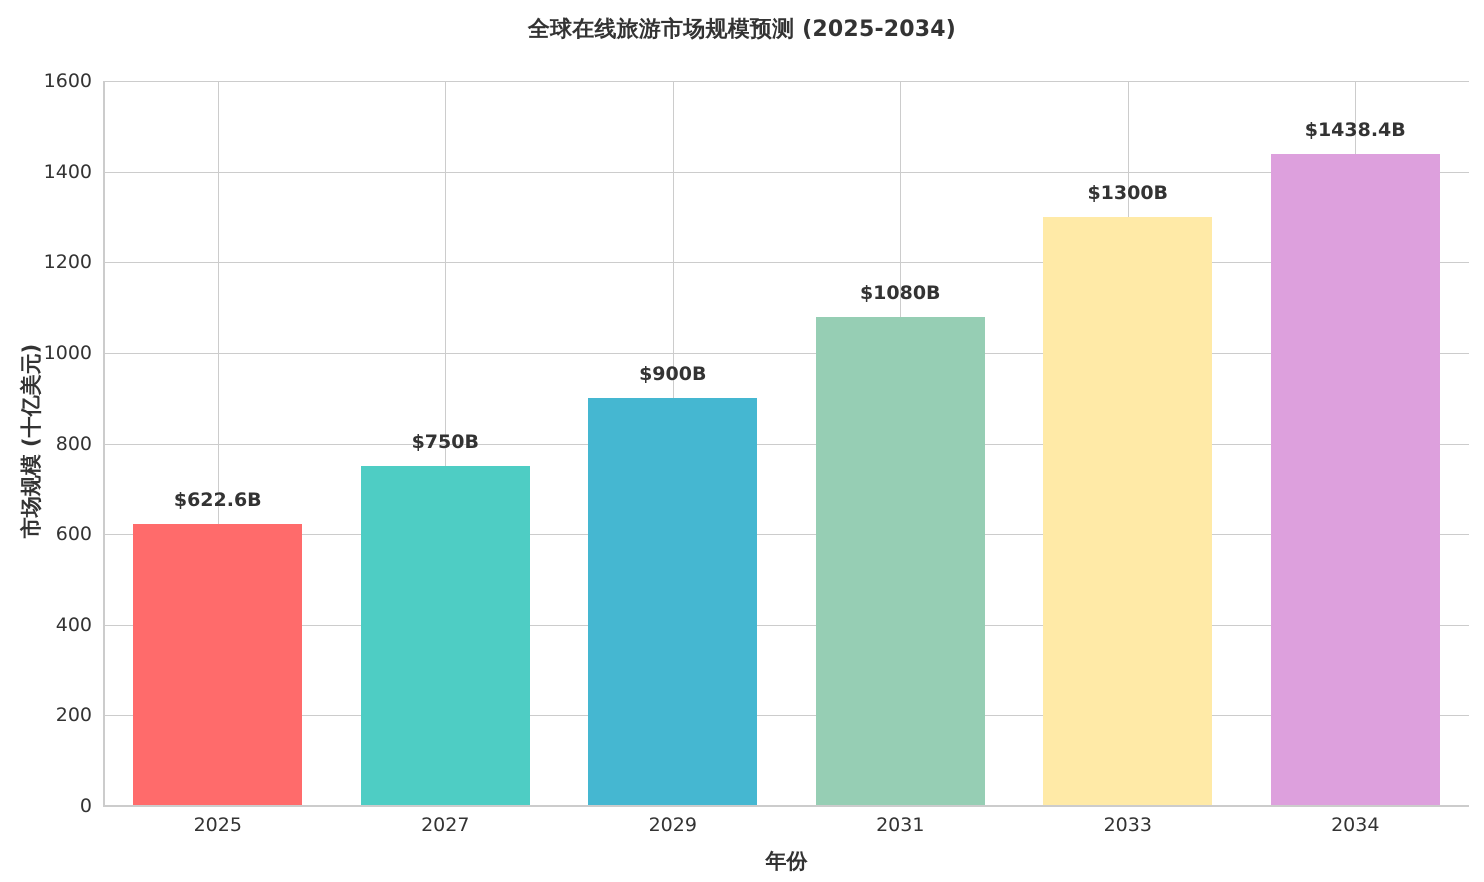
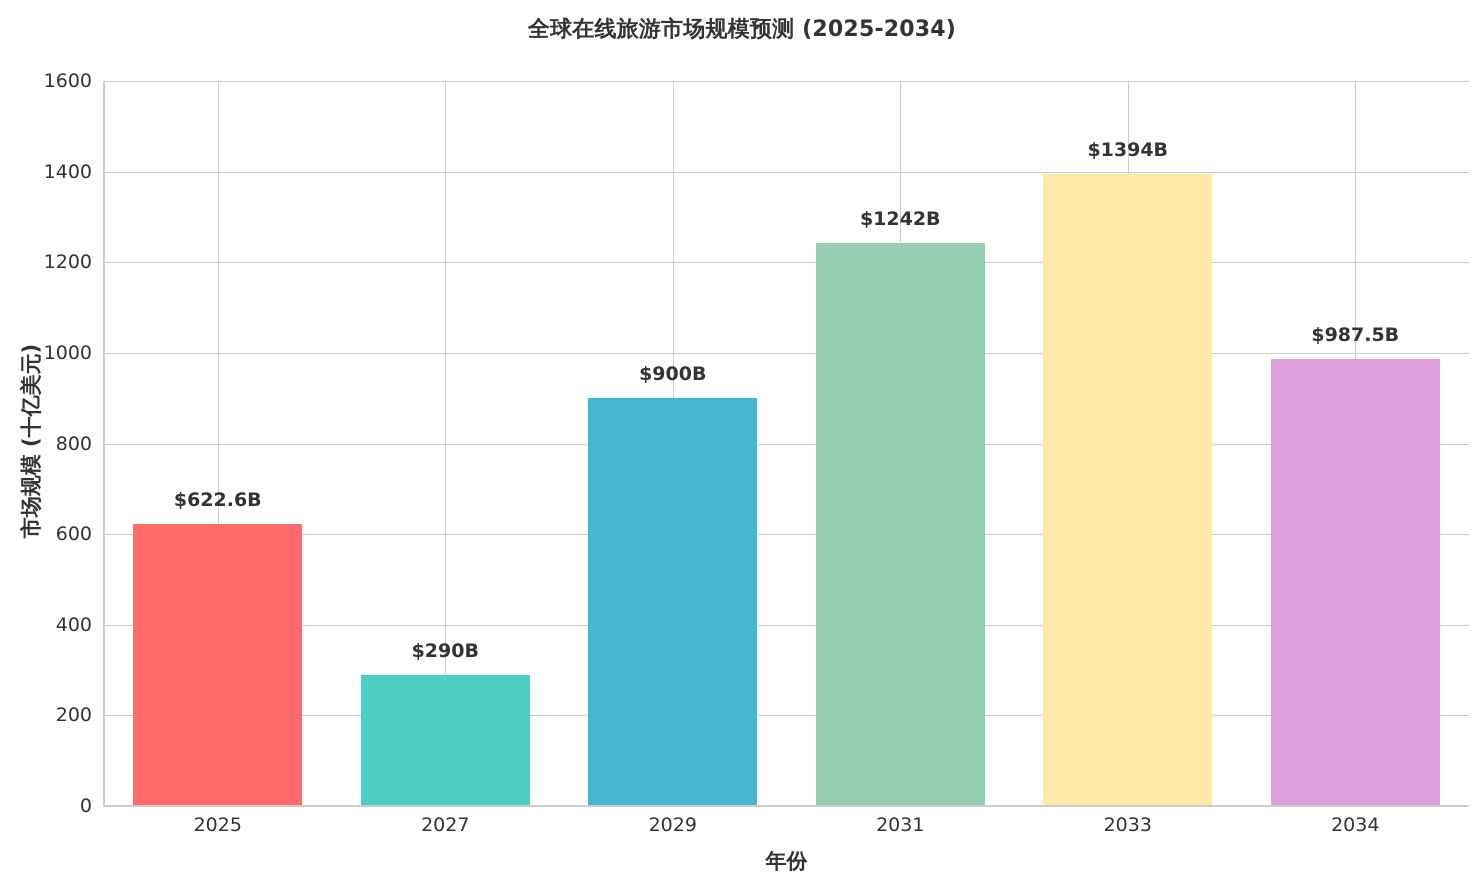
2027: $750B -> $290B
2031: $1080B -> $1242B
2033: $1300B -> $1394B
2034: $1438.4B -> $987.5B
